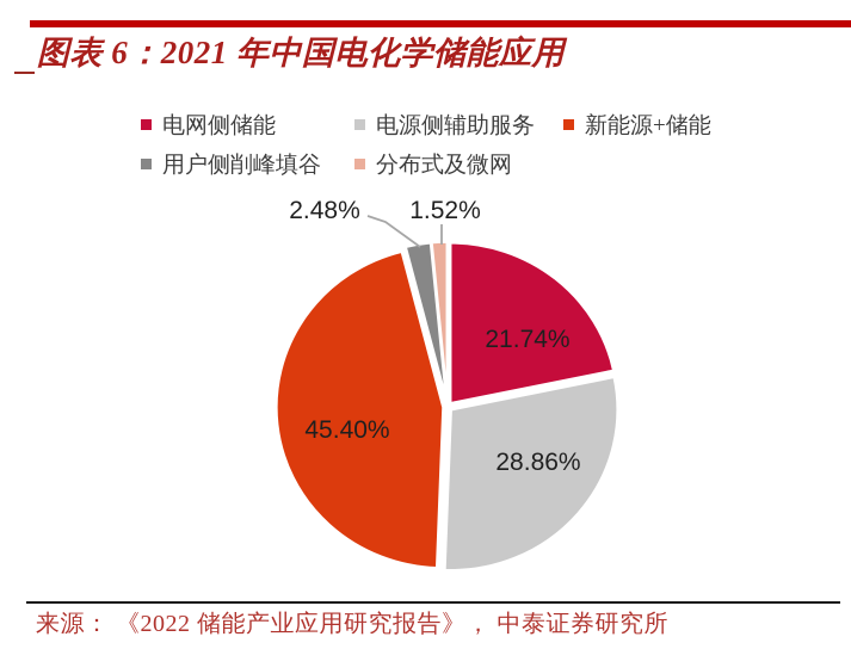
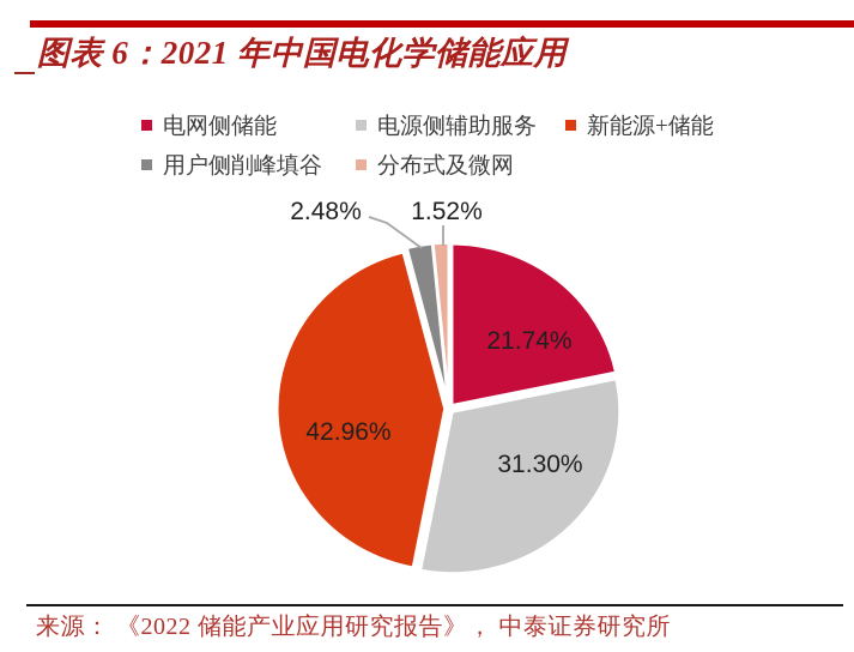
电源侧辅助服务: 28.86% -> 31.30%
新能源+储能: 45.40% -> 42.96%
